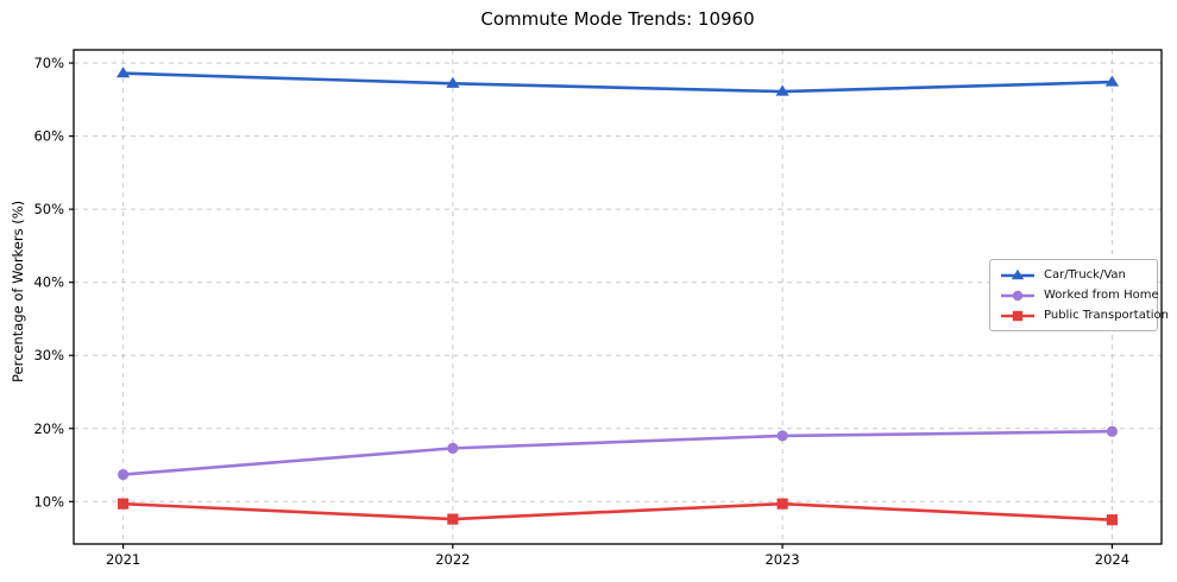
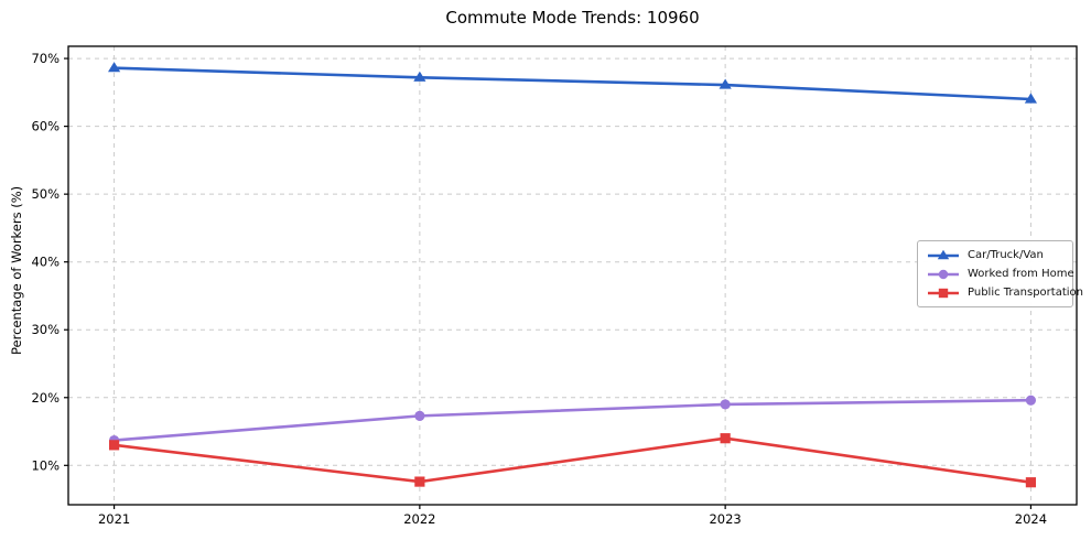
Public Transportation/2021: 10% -> 13%
Public Transportation/2023: 10% -> 14%
Car/Truck/Van/2024: 67% -> 64%
